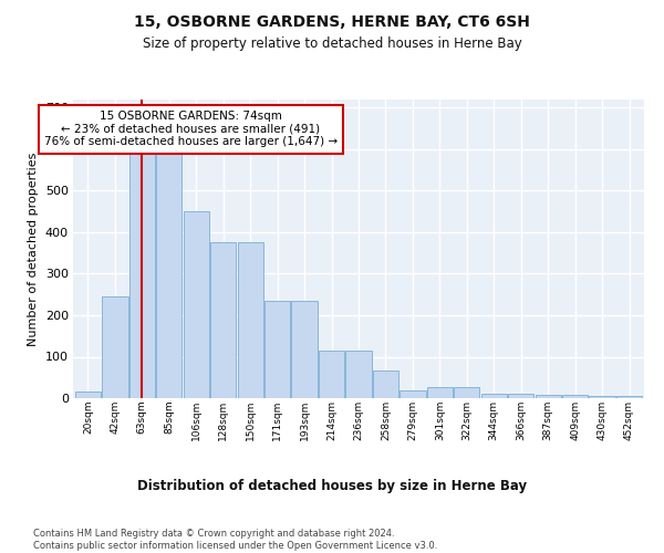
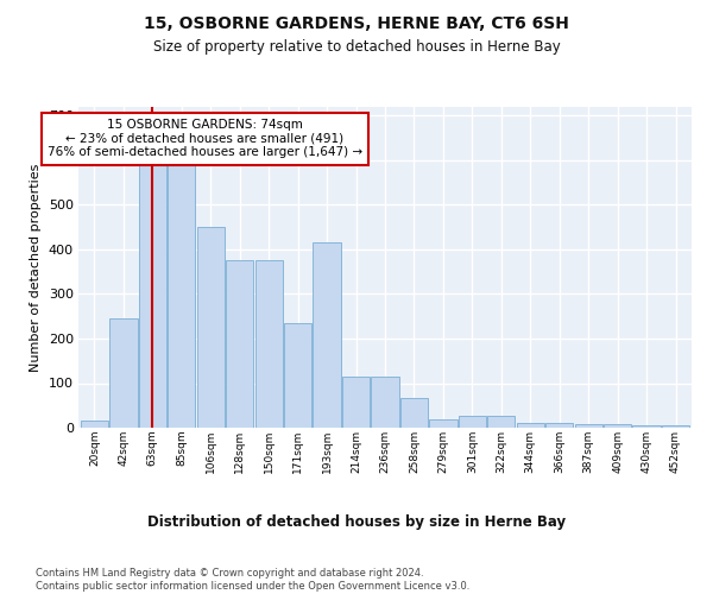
193sqm: 235 -> 415
